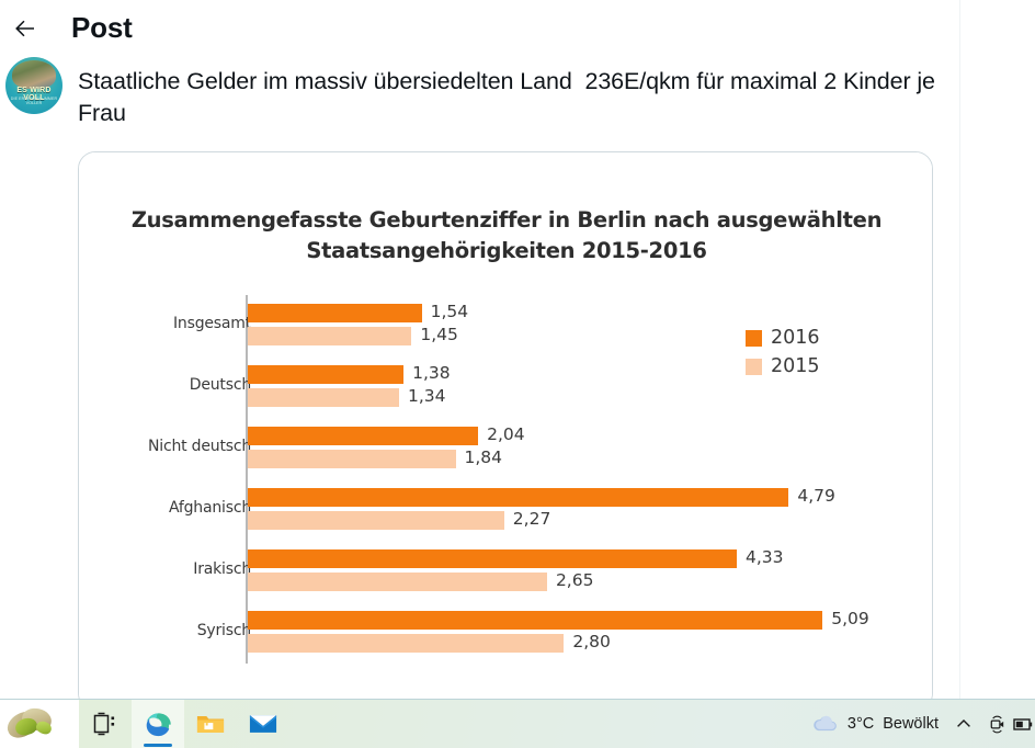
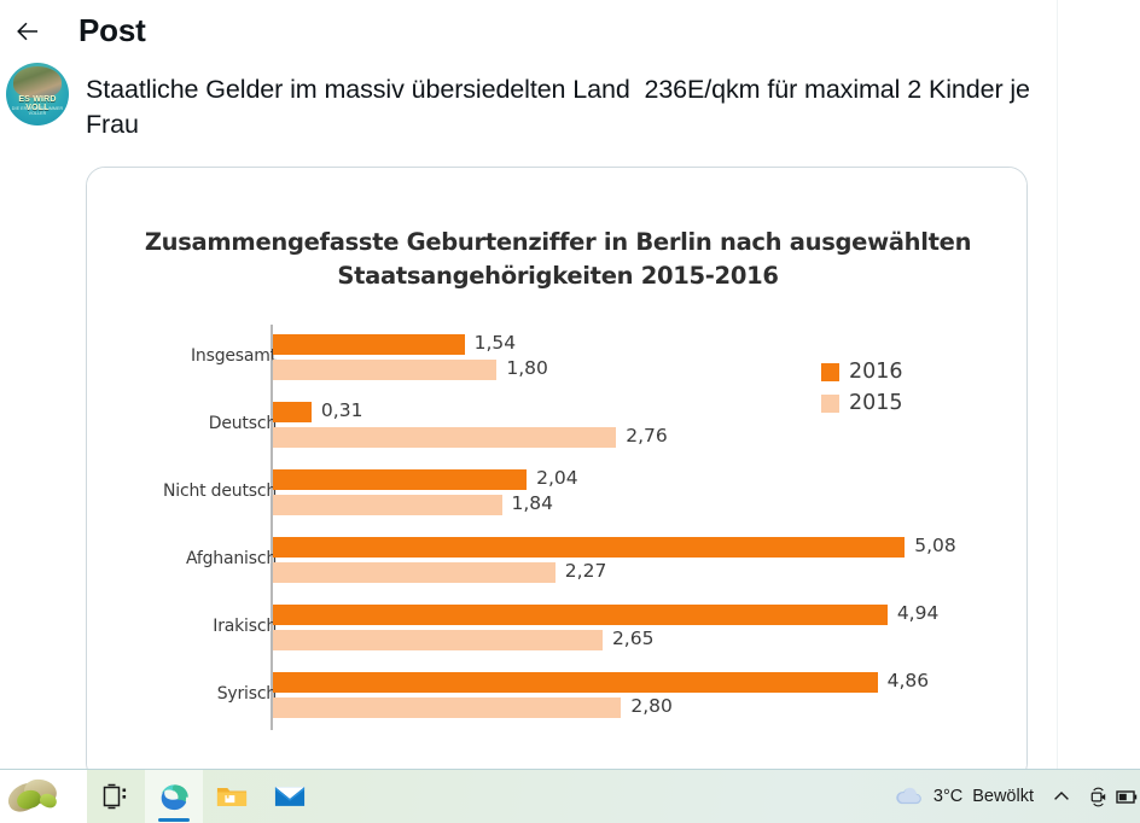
2015/Insgesamt: 1,45 -> 1,80
2016/Deutsch: 1,38 -> 0,31
2015/Deutsch: 1,34 -> 2,76
2016/Afghanisch: 4,79 -> 5,08
2016/Irakisch: 4,33 -> 4,94
2016/Syrisch: 5,09 -> 4,86
